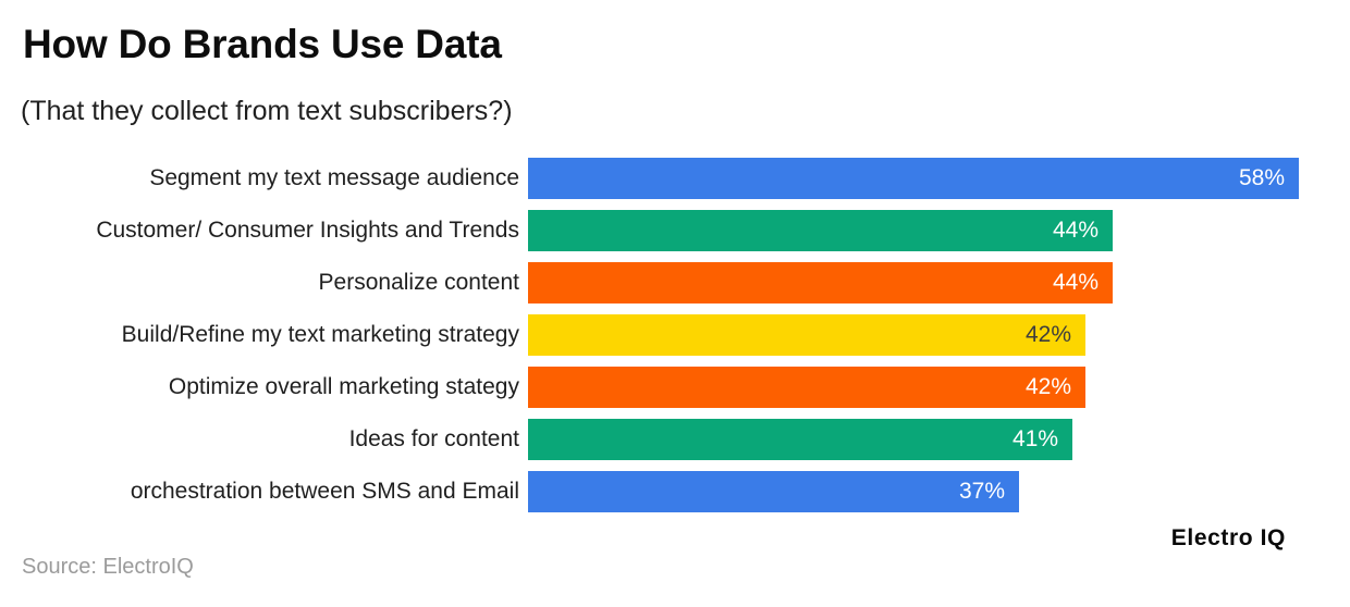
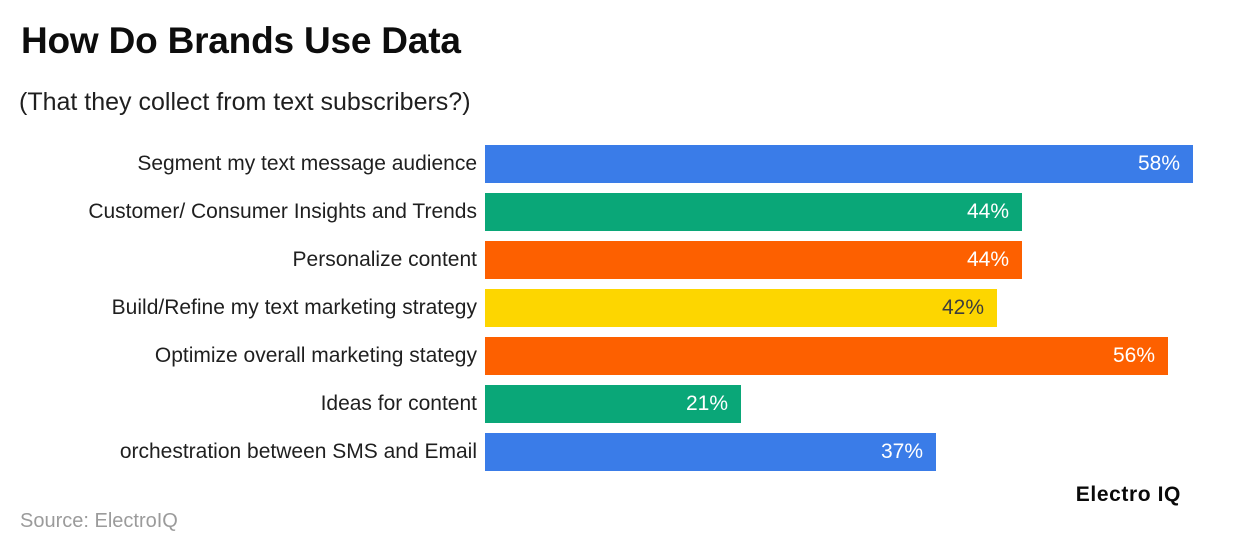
Optimize overall marketing stategy: 42% -> 56%
Ideas for content: 41% -> 21%
